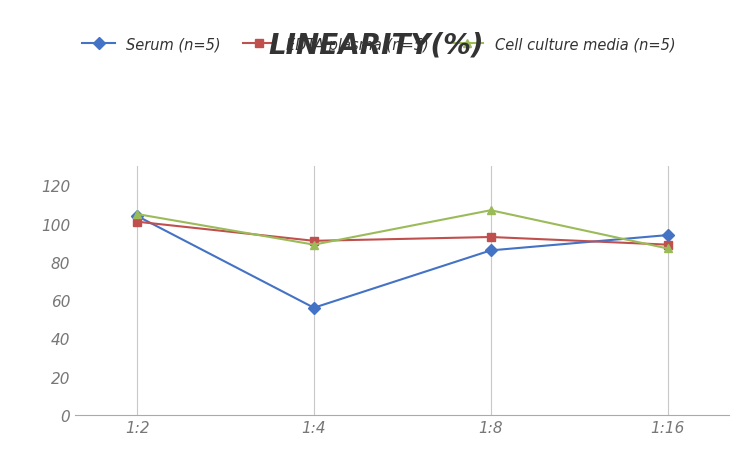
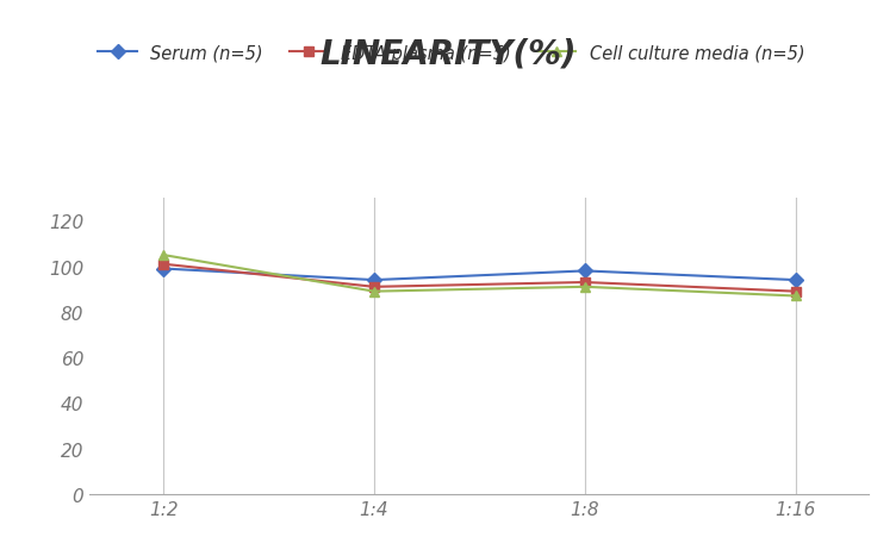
Serum (n=5)/1:2: 104 -> 99
Serum (n=5)/1:4: 56 -> 94
Serum (n=5)/1:8: 86 -> 98
Cell culture media (n=5)/1:8: 107 -> 91
